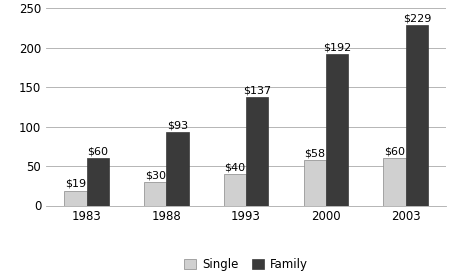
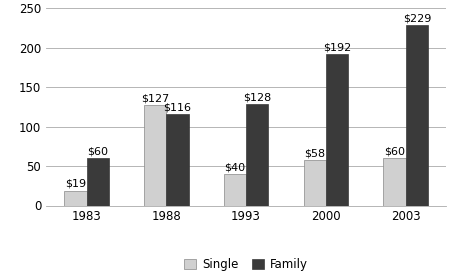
Single/1988: $30 -> $127
Family/1988: $93 -> $116
Family/1993: $137 -> $128
